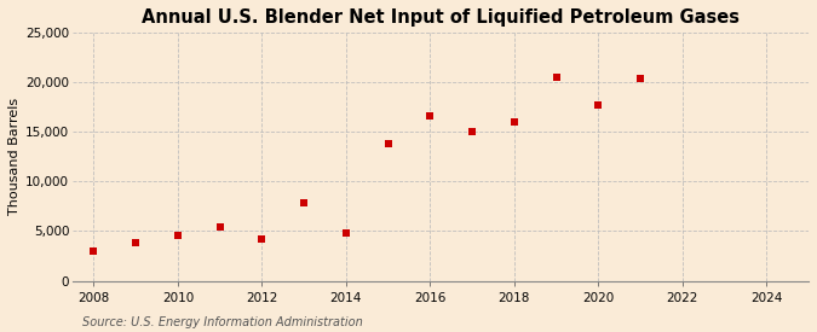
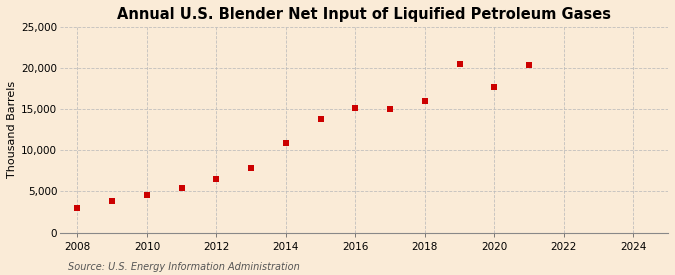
2012: 4,200 -> 6,500
2014: 4,800 -> 10,900
2016: 16,600 -> 15,200
